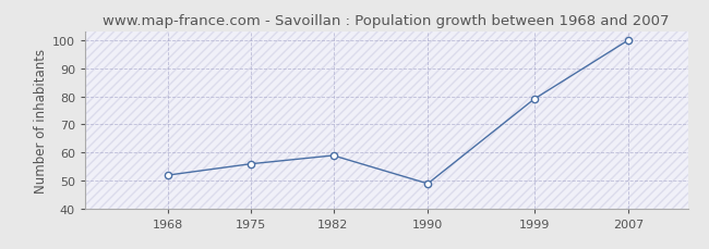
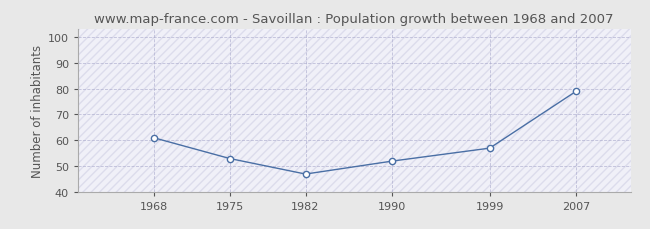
1968: 52 -> 61
1975: 56 -> 53
1982: 59 -> 47
1990: 49 -> 52
1999: 79 -> 57
2007: 100 -> 79
